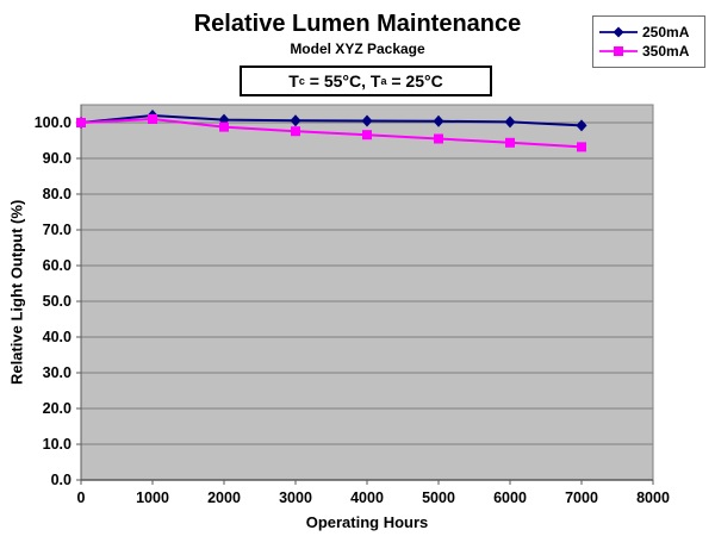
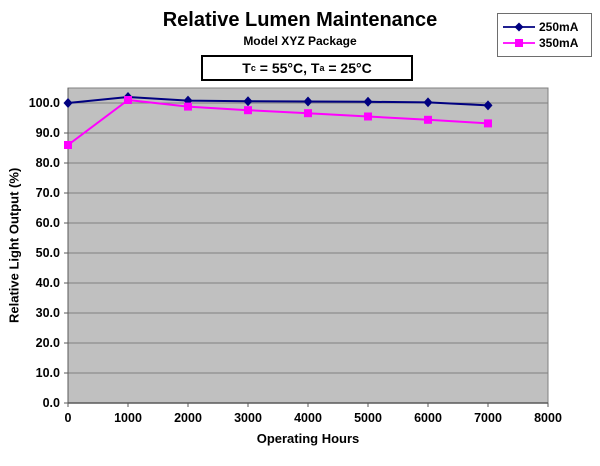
350mA/0: 100 -> 86
